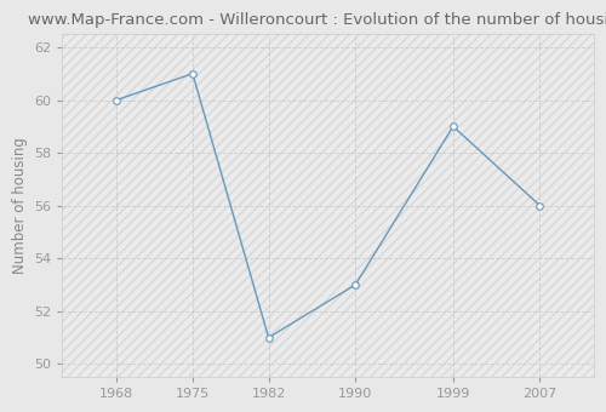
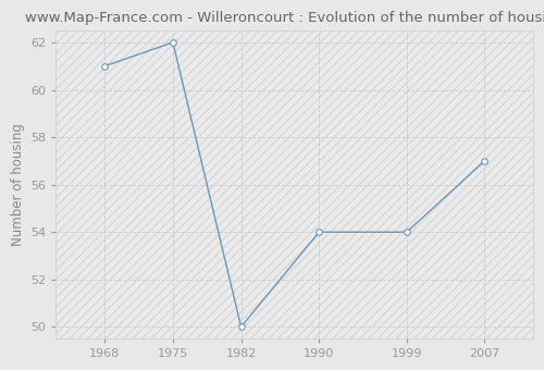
1968: 60 -> 61
1975: 61 -> 62
1982: 51 -> 50
1990: 53 -> 54
1999: 59 -> 54
2007: 56 -> 57
